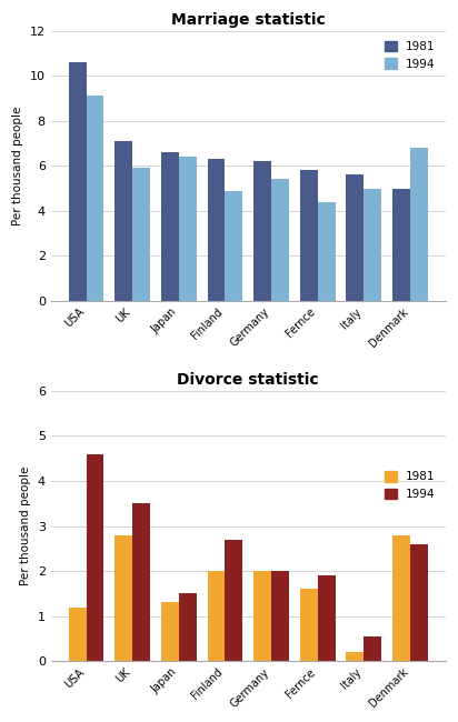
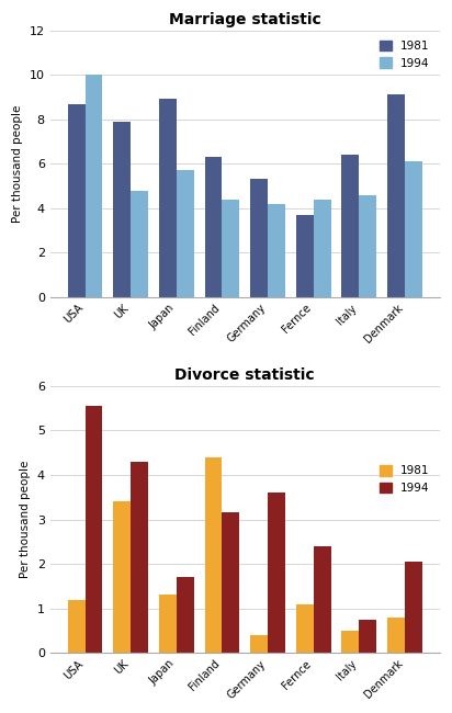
Marriage statistic/1981/USA: 10.6 -> 8.7
Marriage statistic/1994/USA: 9.1 -> 10.0
Marriage statistic/1981/UK: 7.1 -> 7.9
Marriage statistic/1994/UK: 5.9 -> 4.8
Marriage statistic/1981/Japan: 6.6 -> 8.9
Marriage statistic/1994/Japan: 6.4 -> 5.7
Marriage statistic/1994/Finland: 4.9 -> 4.4
Marriage statistic/1981/Germany: 6.2 -> 5.3
Marriage statistic/1994/Germany: 5.4 -> 4.2
Marriage statistic/1981/Fernce: 5.8 -> 3.7
Marriage statistic/1981/Italy: 5.6 -> 6.4
Marriage statistic/1994/Italy: 5.0 -> 4.6
Marriage statistic/1981/Denmark: 5.0 -> 9.1
Marriage statistic/1994/Denmark: 6.8 -> 6.1
Divorce statistic/1994/USA: 4.60 -> 5.55
Divorce statistic/1981/UK: 2.8 -> 3.4
Divorce statistic/1994/UK: 3.50 -> 4.30
Divorce statistic/1994/Japan: 1.50 -> 1.70
Divorce statistic/1981/Finland: 2.0 -> 4.4
Divorce statistic/1994/Finland: 2.70 -> 3.15
Divorce statistic/1981/Germany: 2.0 -> 0.4
Divorce statistic/1994/Germany: 2.00 -> 3.60
Divorce statistic/1981/Fernce: 1.6 -> 1.1
Divorce statistic/1994/Fernce: 1.90 -> 2.40
Divorce statistic/1981/Italy: 0.2 -> 0.5
Divorce statistic/1994/Italy: 0.55 -> 0.75
Divorce statistic/1981/Denmark: 2.8 -> 0.8
Divorce statistic/1994/Denmark: 2.60 -> 2.05
